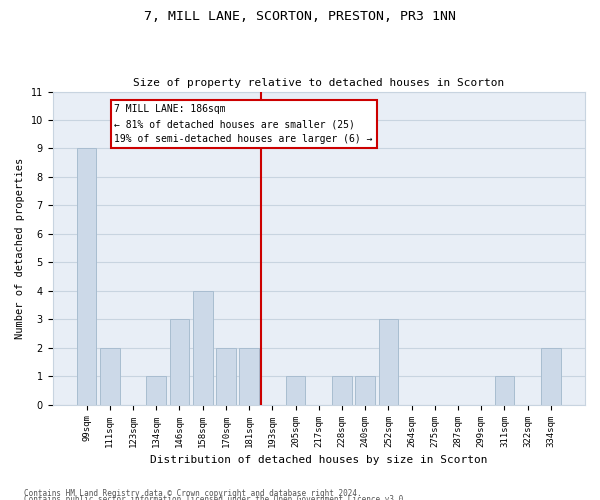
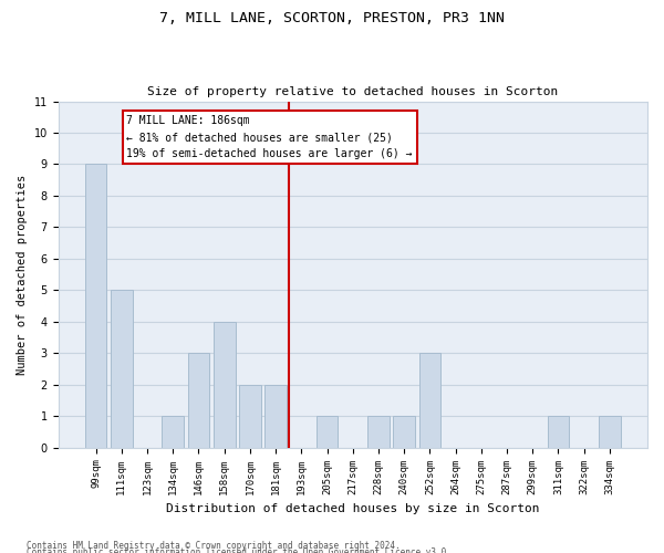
111sqm: 2 -> 5
334sqm: 2 -> 1
